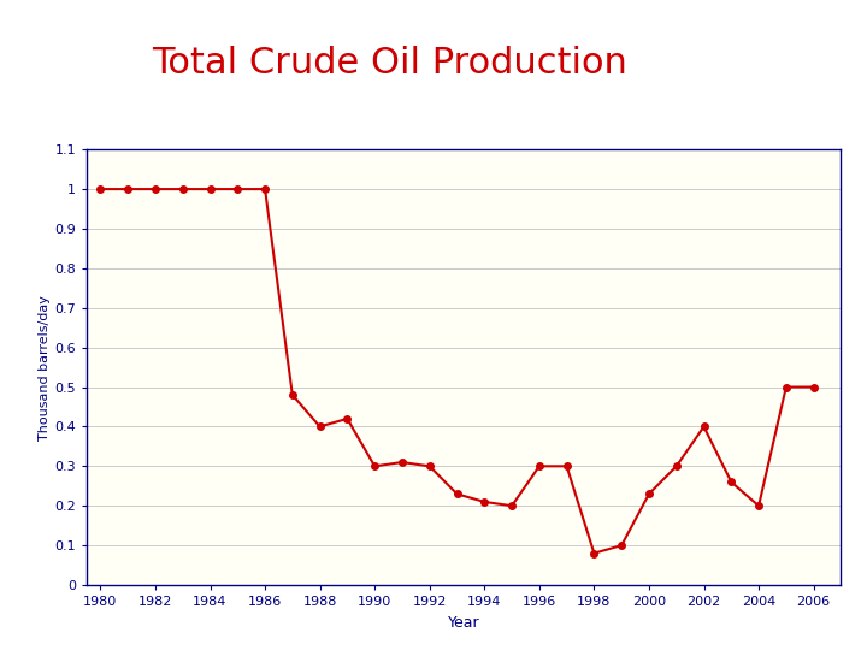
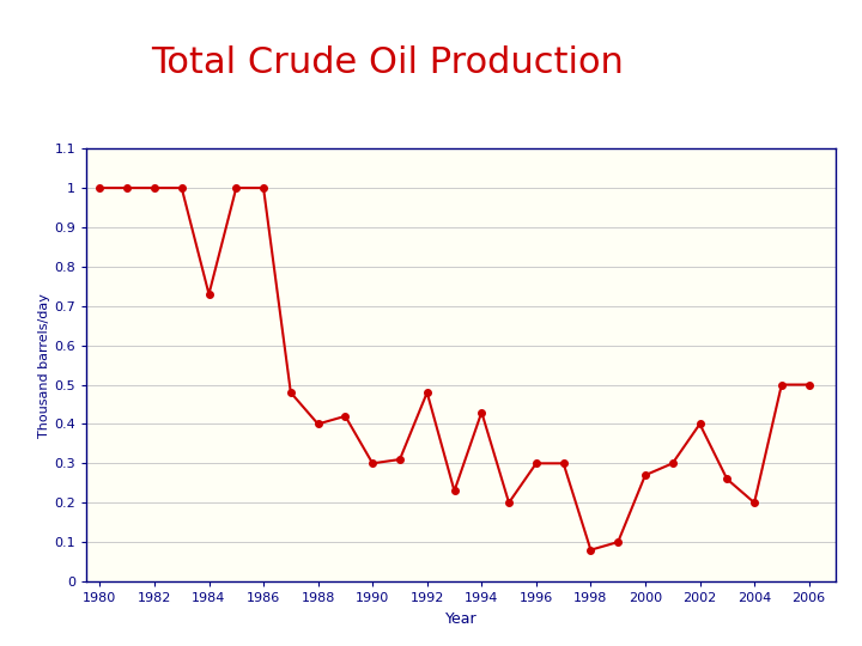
1984: 1.00 -> 0.73
1992: 0.30 -> 0.48
1994: 0.21 -> 0.43
2000: 0.23 -> 0.27
